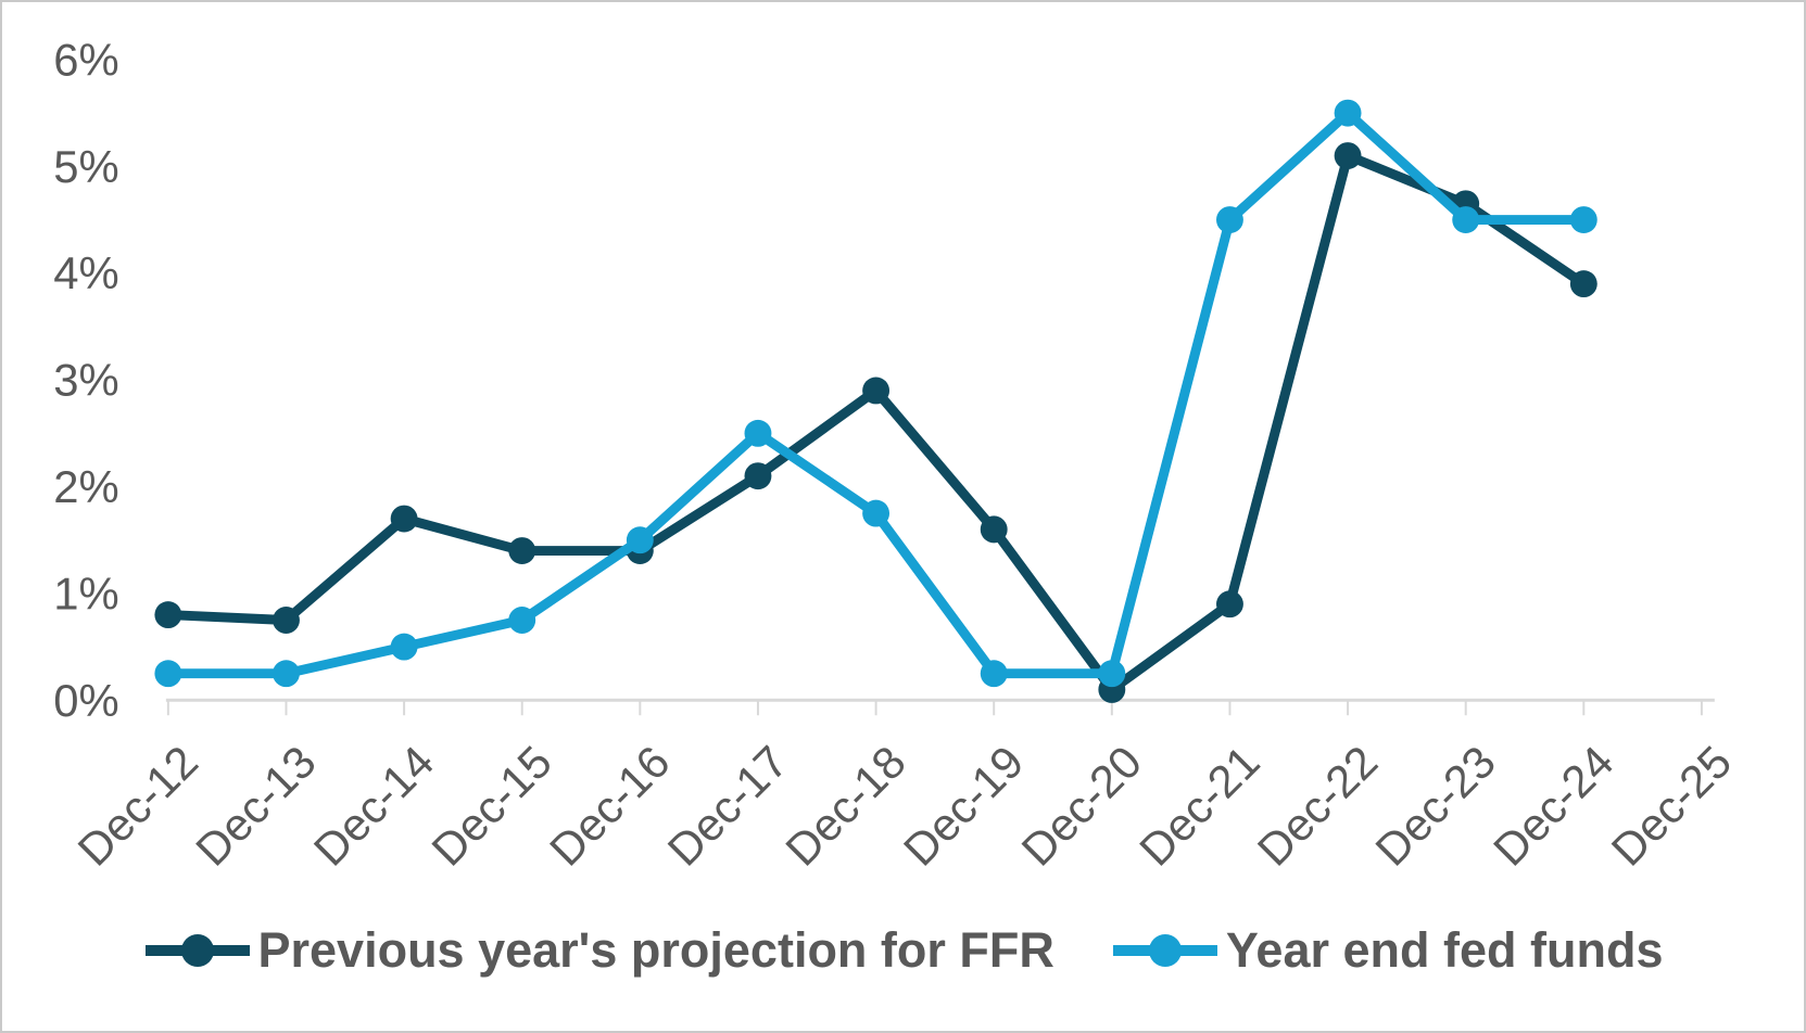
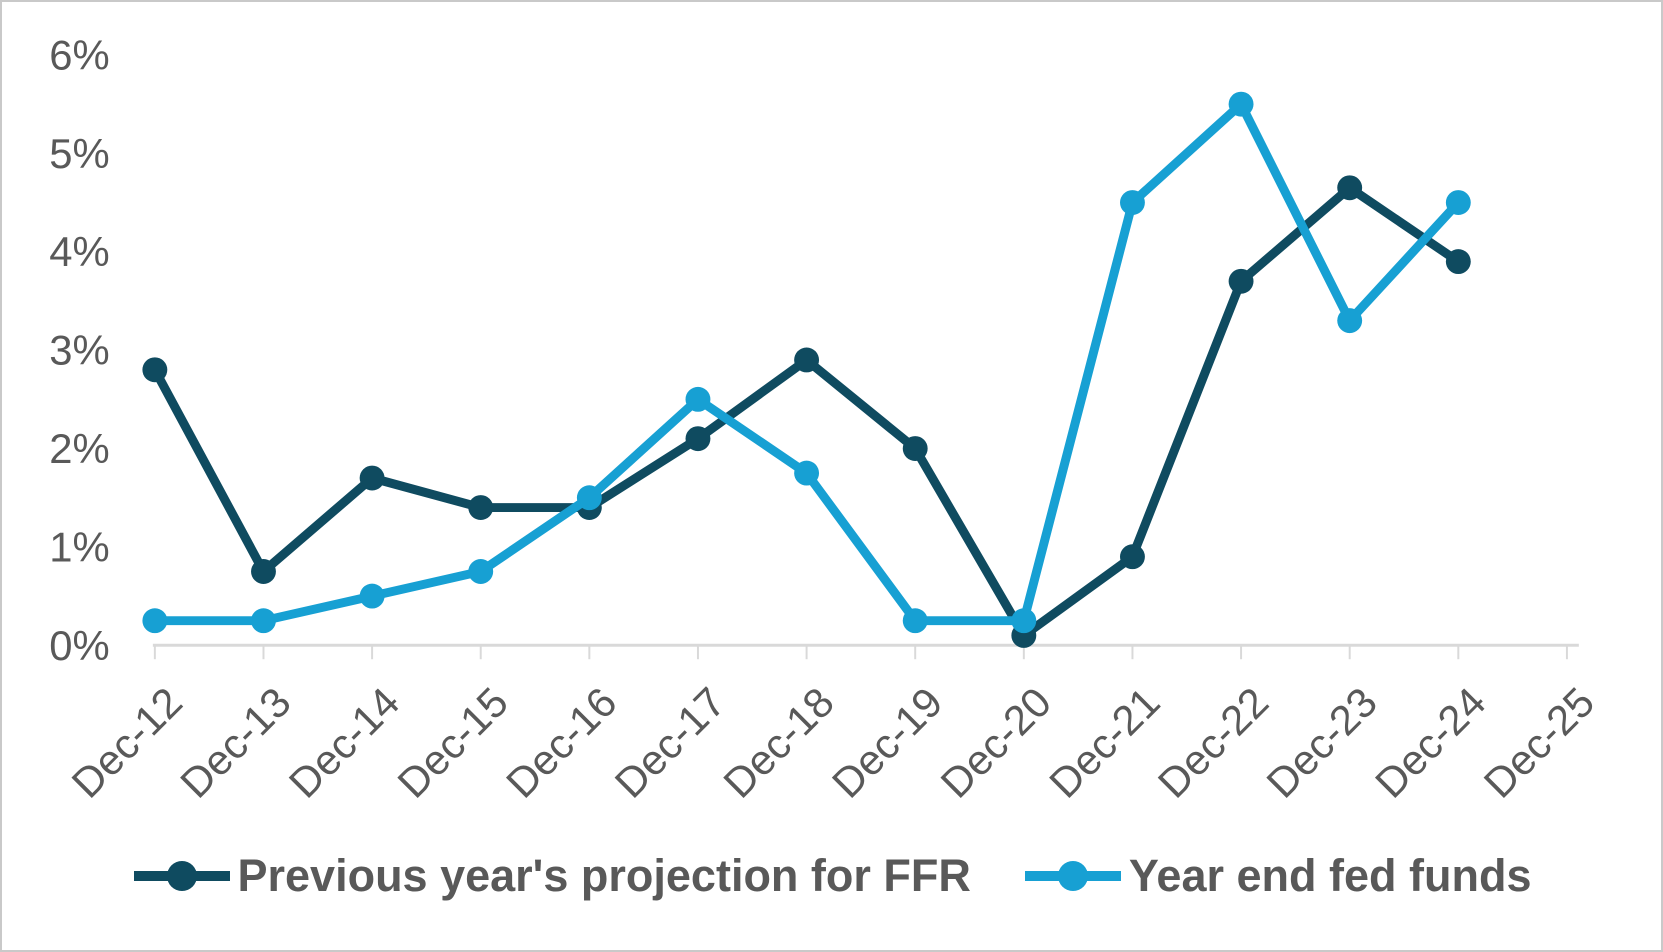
Previous year's projection for FFR/Dec-12: 0.8% -> 2.8%
Previous year's projection for FFR/Dec-19: 1.6% -> 2.0%
Previous year's projection for FFR/Dec-22: 5.1% -> 3.7%
Year end fed funds/Dec-23: 4.5% -> 3.3%
